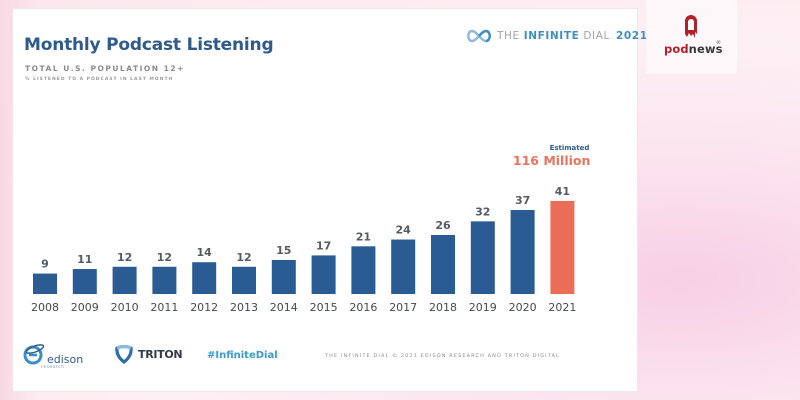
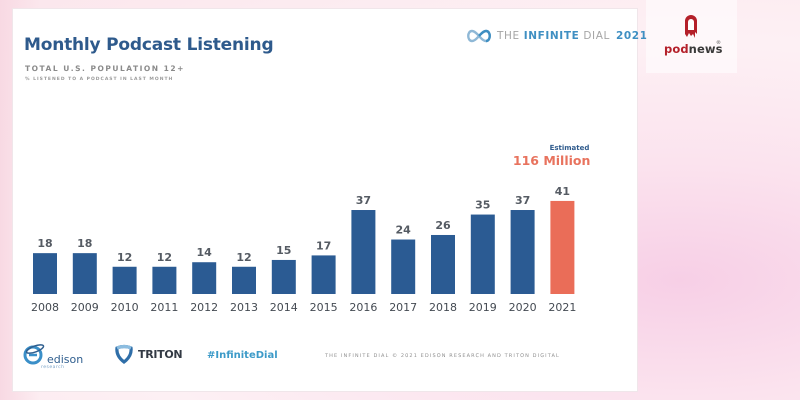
2008: 9 -> 18
2009: 11 -> 18
2016: 21 -> 37
2019: 32 -> 35
